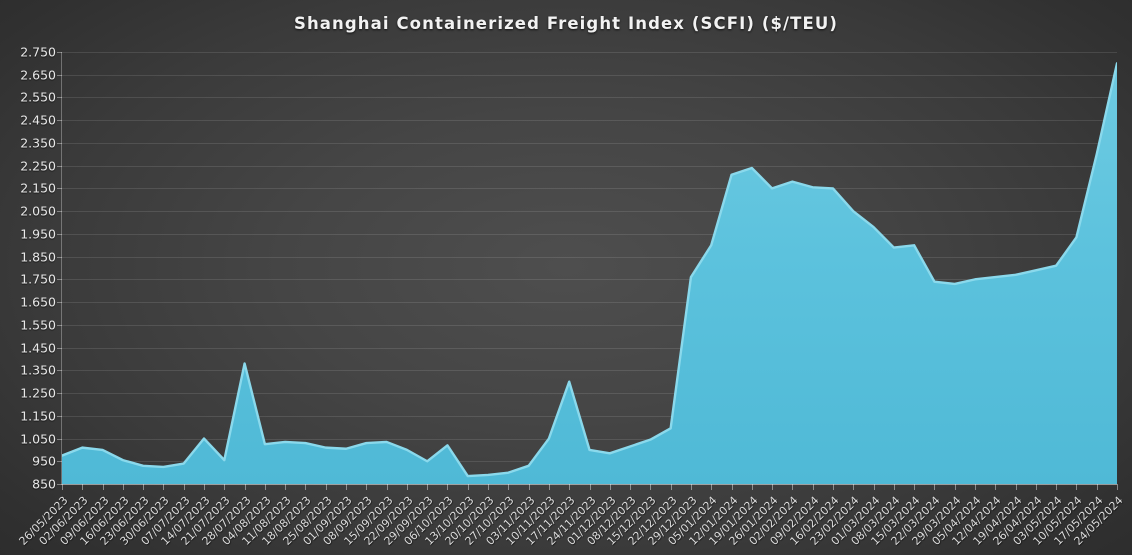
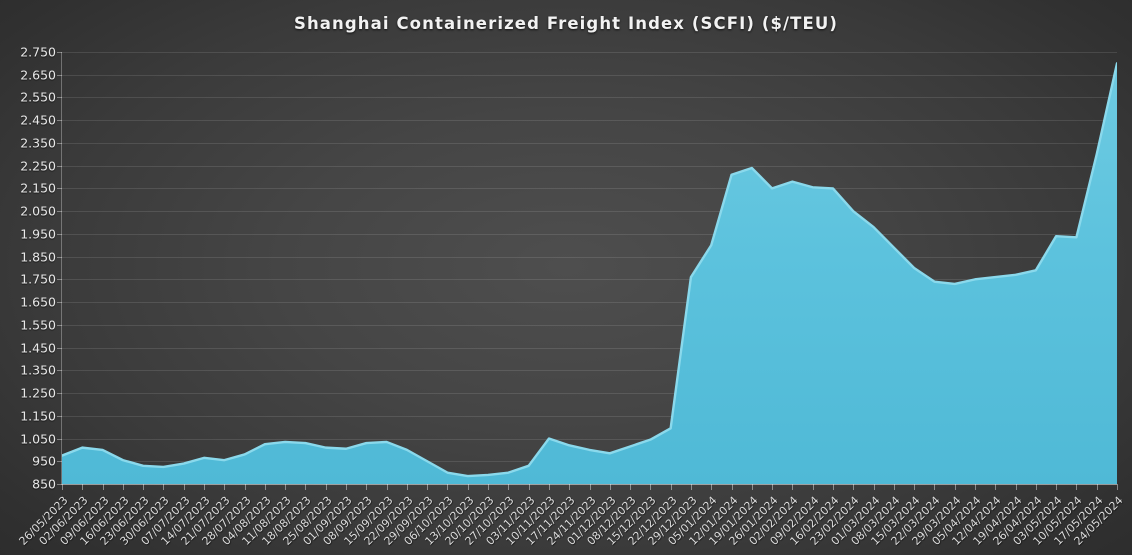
14/07/2023: 1050 -> 960
28/07/2023: 1380 -> 980
06/10/2023: 1020 -> 900
17/11/2023: 1300 -> 1020
15/03/2024: 1900 -> 1800
03/05/2024: 1810 -> 1940
